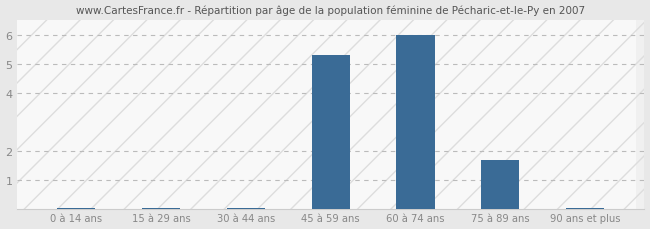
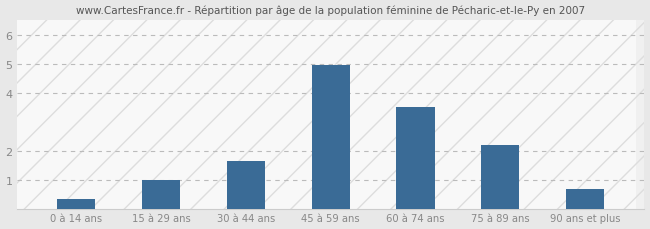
0 à 14 ans: 0.05 -> 0.35
15 à 29 ans: 0.05 -> 1.00
30 à 44 ans: 0.05 -> 1.65
45 à 59 ans: 5.30 -> 4.95
60 à 74 ans: 6.00 -> 3.50
75 à 89 ans: 1.70 -> 2.20
90 ans et plus: 0.05 -> 0.70
